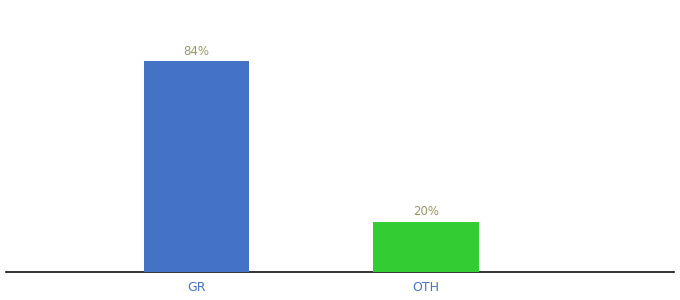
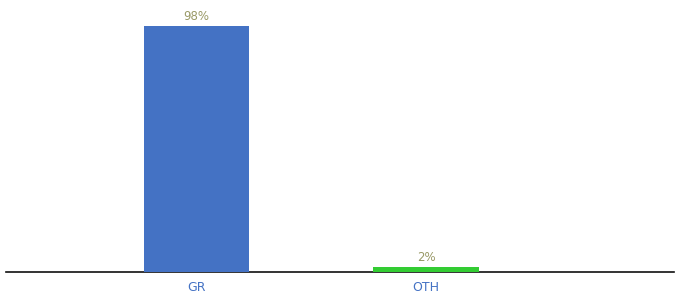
GR: 84% -> 98%
OTH: 20% -> 2%
